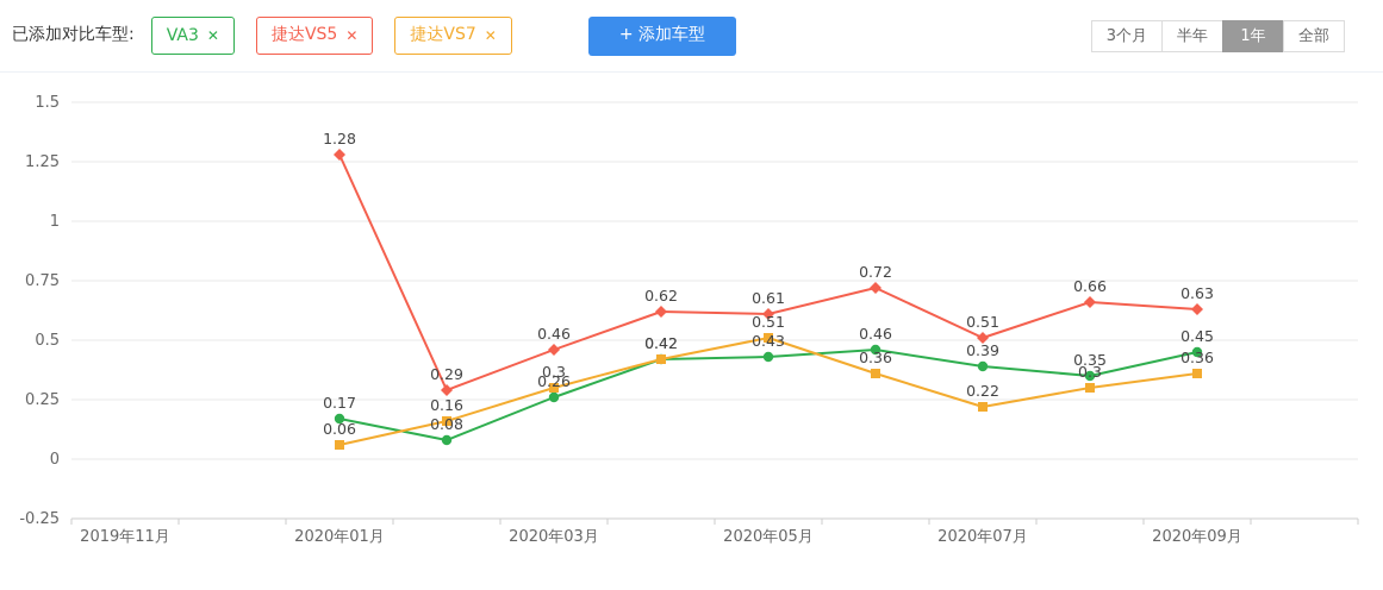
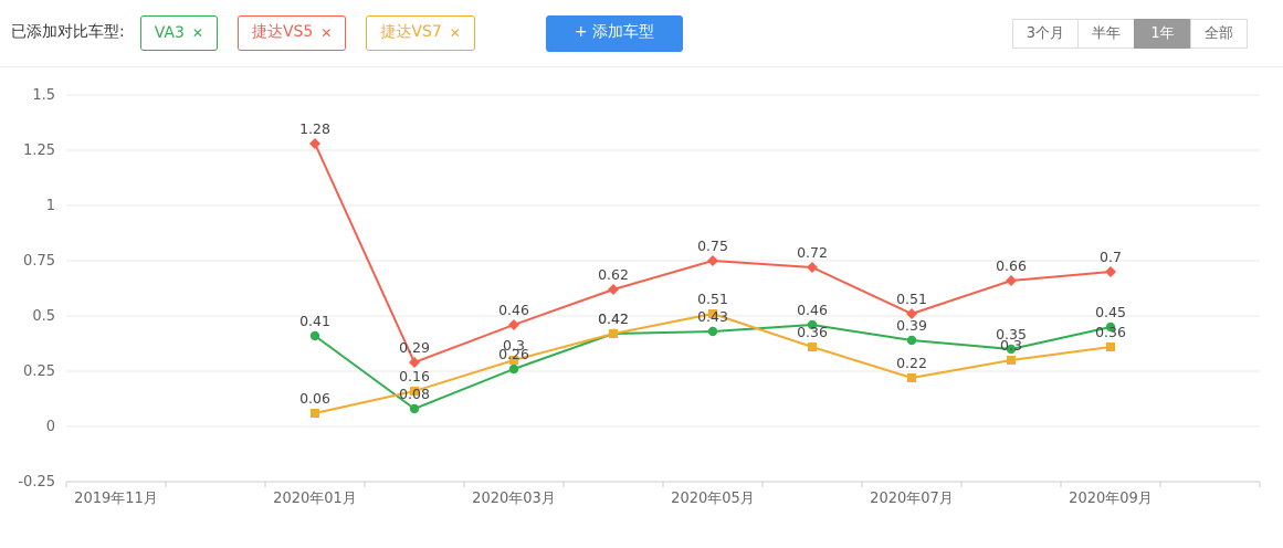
VA3/2020年01月: 0.17 -> 0.41
捷达VS5/2020年05月: 0.61 -> 0.75
捷达VS5/2020年09月: 0.63 -> 0.7
